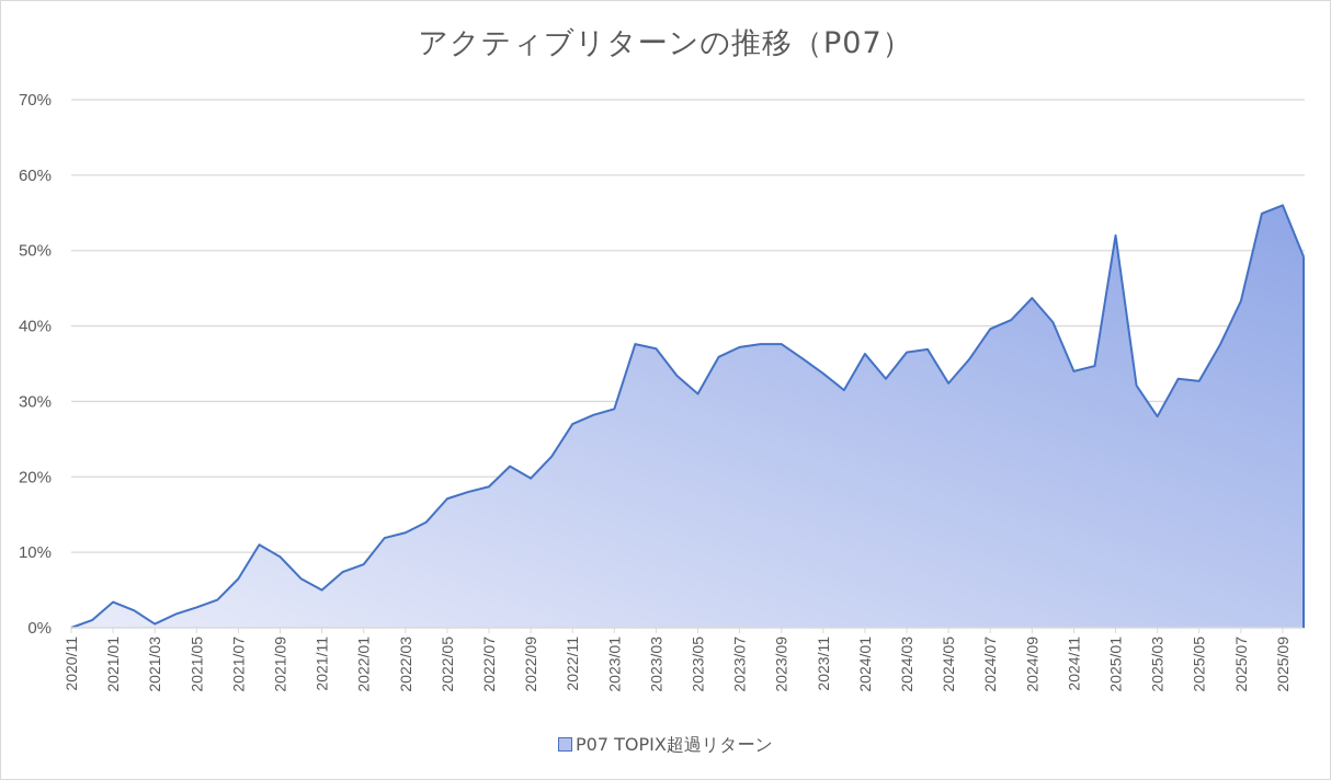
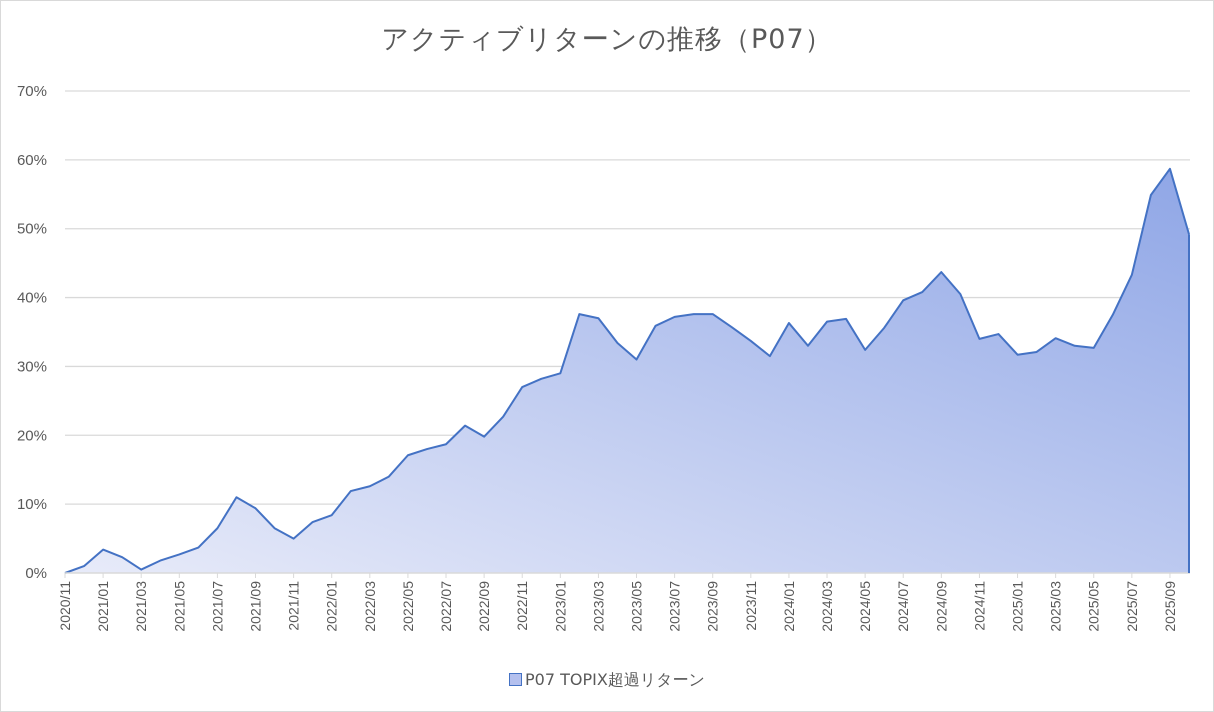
2025/01: 52% -> 32%
2025/03: 28% -> 34%
2025/09: 56% -> 59%
